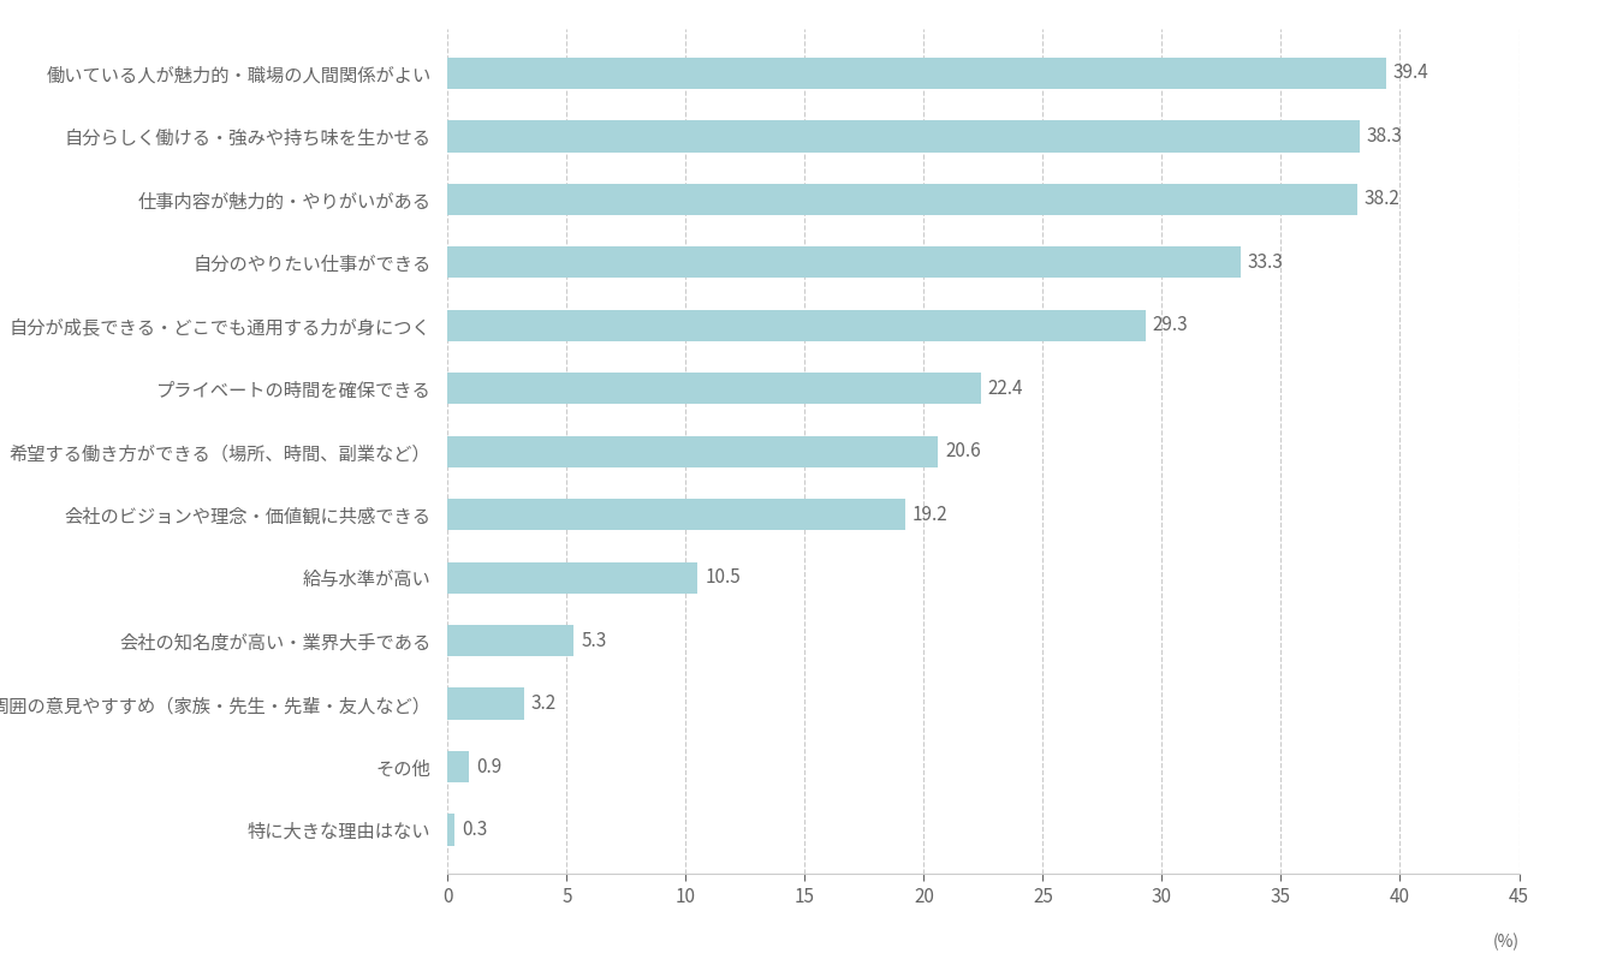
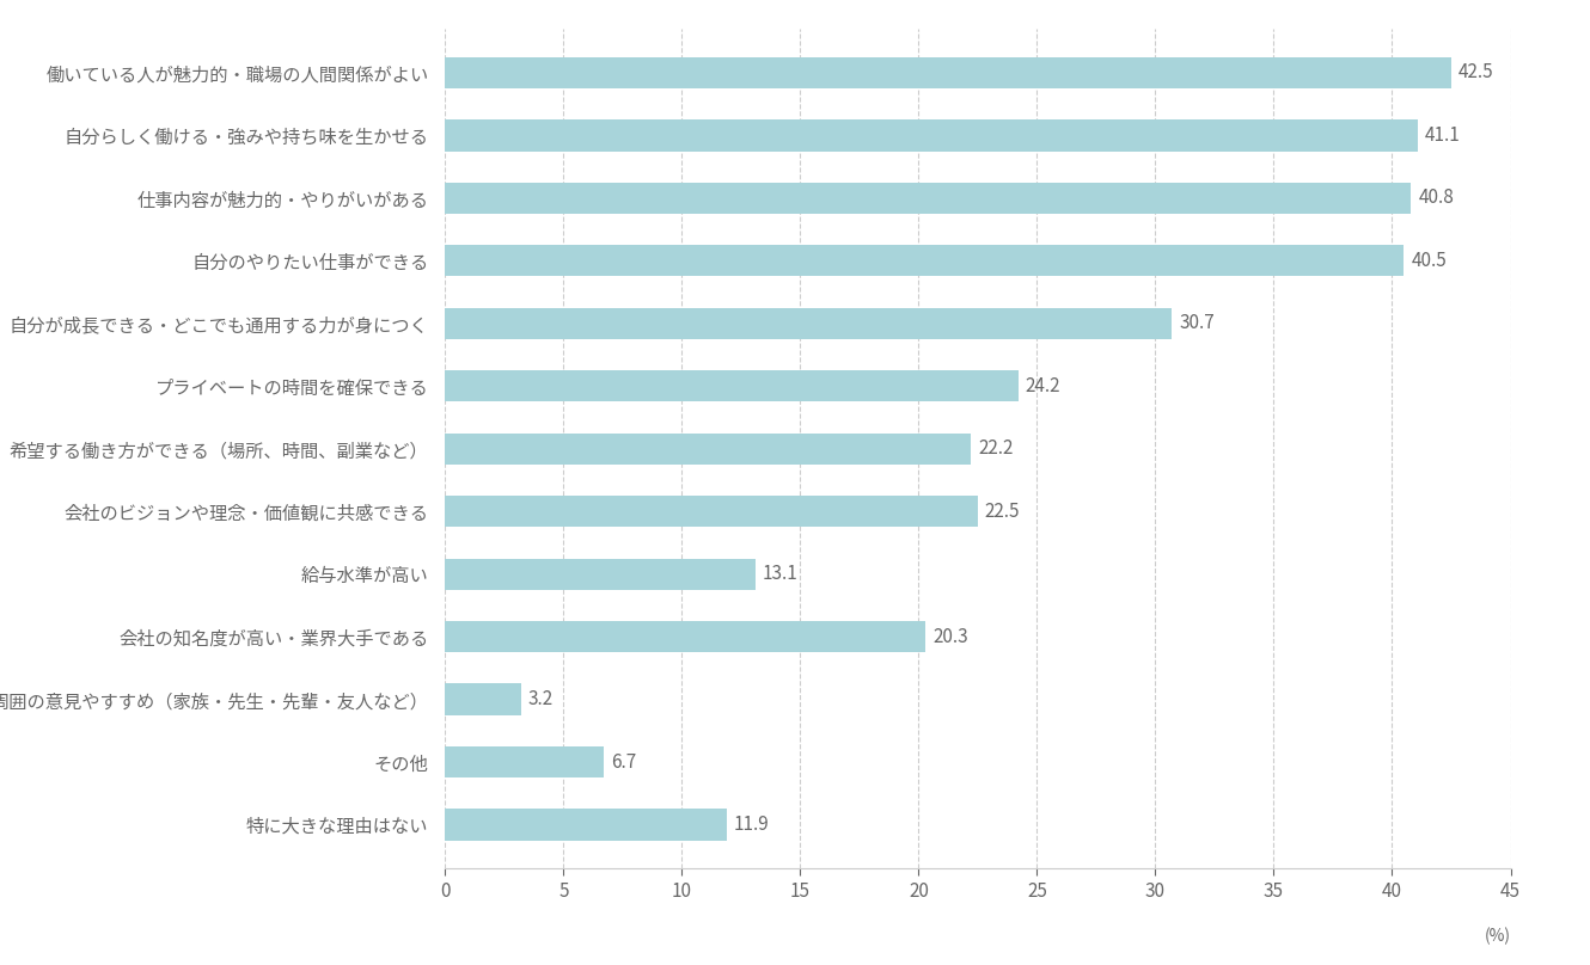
働いている人が魅力的・職場の人間関係がよい: 39.4 -> 42.5
自分らしく働ける・強みや持ち味を生かせる: 38.3 -> 41.1
仕事内容が魅力的・やりがいがある: 38.2 -> 40.8
自分のやりたい仕事ができる: 33.3 -> 40.5
自分が成長できる・どこでも通用する力が身につく: 29.3 -> 30.7
プライベートの時間を確保できる: 22.4 -> 24.2
希望する働き方ができる（場所、時間、副業など）: 20.6 -> 22.2
会社のビジョンや理念・価値観に共感できる: 19.2 -> 22.5
給与水準が高い: 10.5 -> 13.1
会社の知名度が高い・業界大手である: 5.3 -> 20.3
その他: 0.9 -> 6.7
特に大きな理由はない: 0.3 -> 11.9
